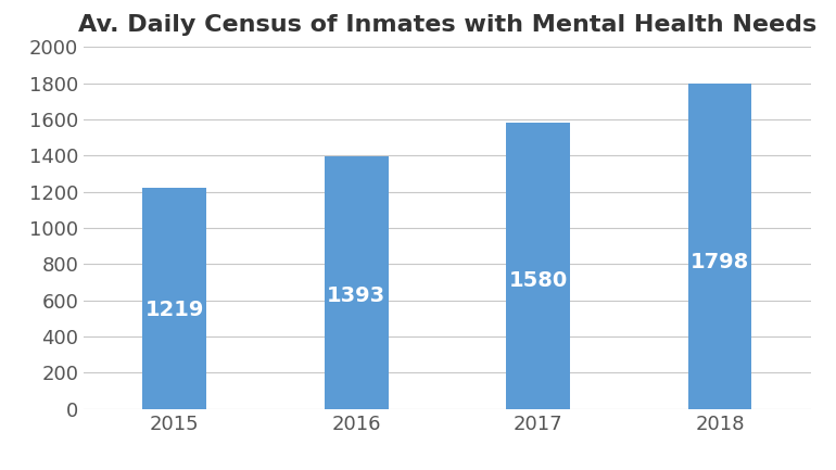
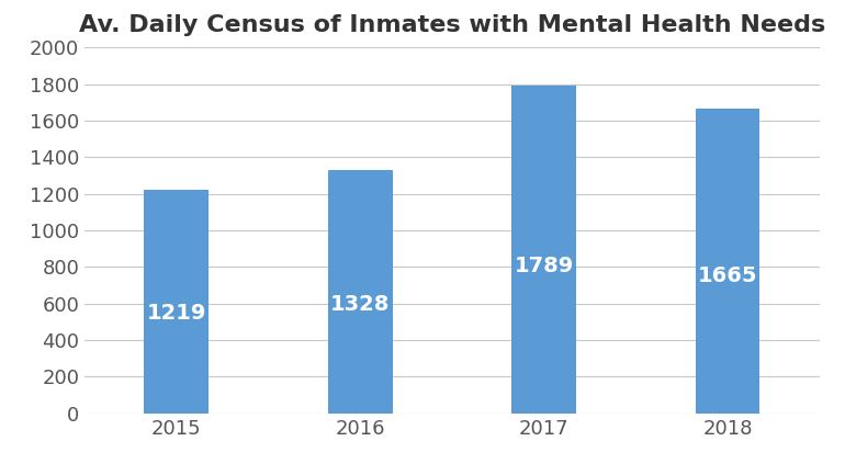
2016: 1393 -> 1328
2017: 1580 -> 1789
2018: 1798 -> 1665
